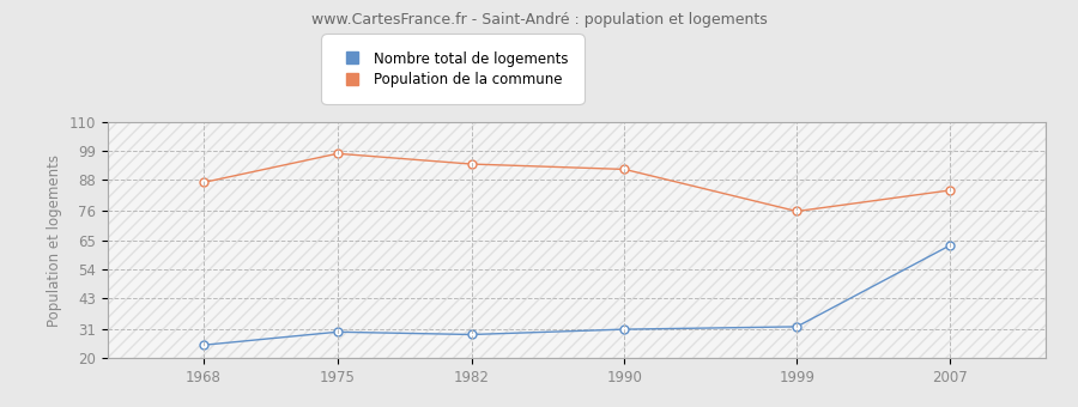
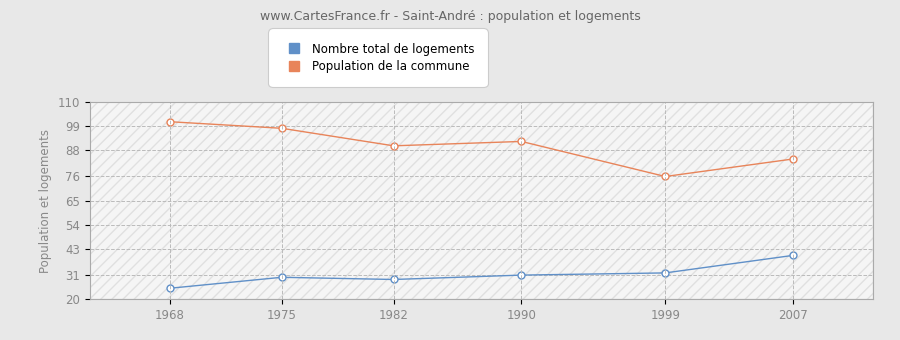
Population de la commune/1968: 87 -> 101
Population de la commune/1982: 94 -> 90
Nombre total de logements/2007: 63 -> 40
